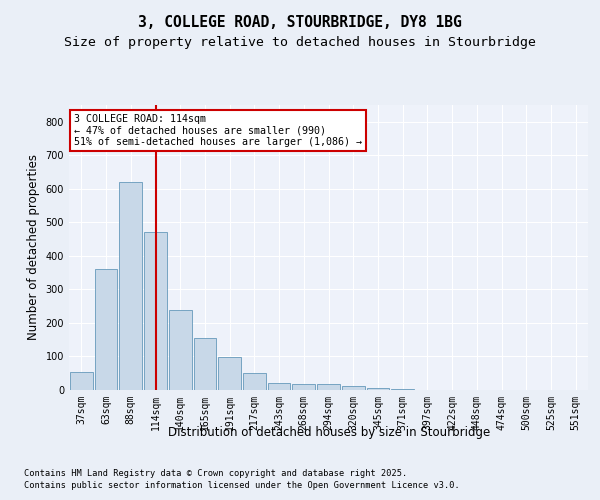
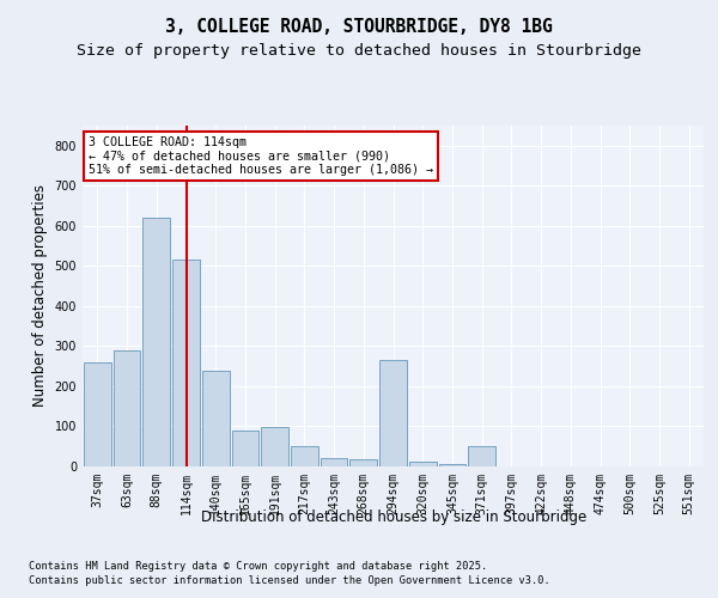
37sqm: 55 -> 260
63sqm: 360 -> 290
114sqm: 470 -> 515
165sqm: 155 -> 90
294sqm: 18 -> 265
371sqm: 2 -> 50
